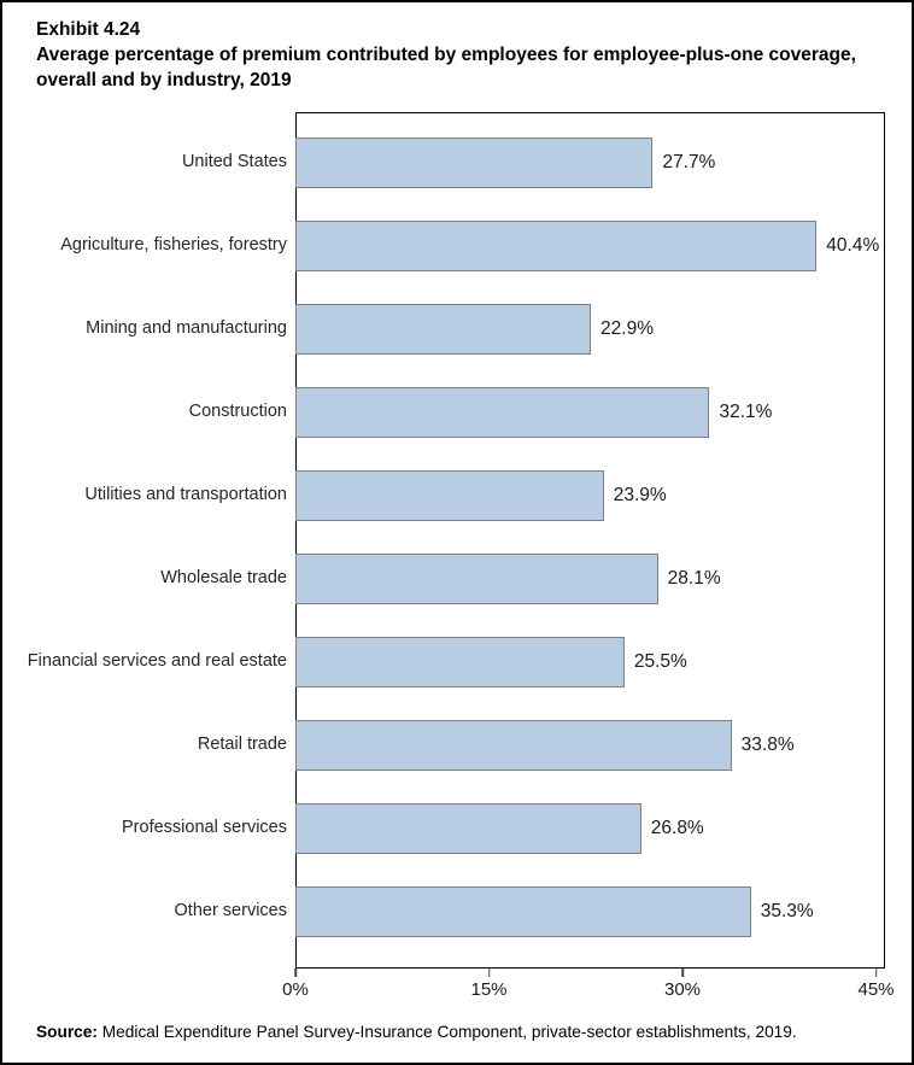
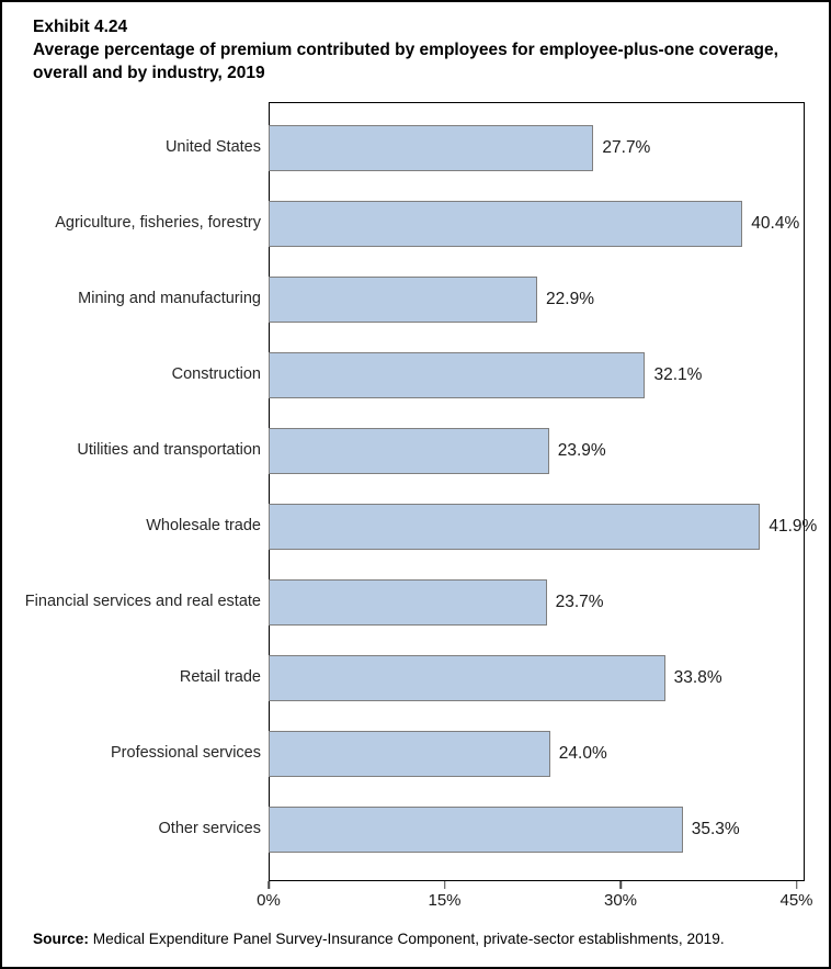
Wholesale trade: 28.1% -> 41.9%
Financial services and real estate: 25.5% -> 23.7%
Professional services: 26.8% -> 24.0%
